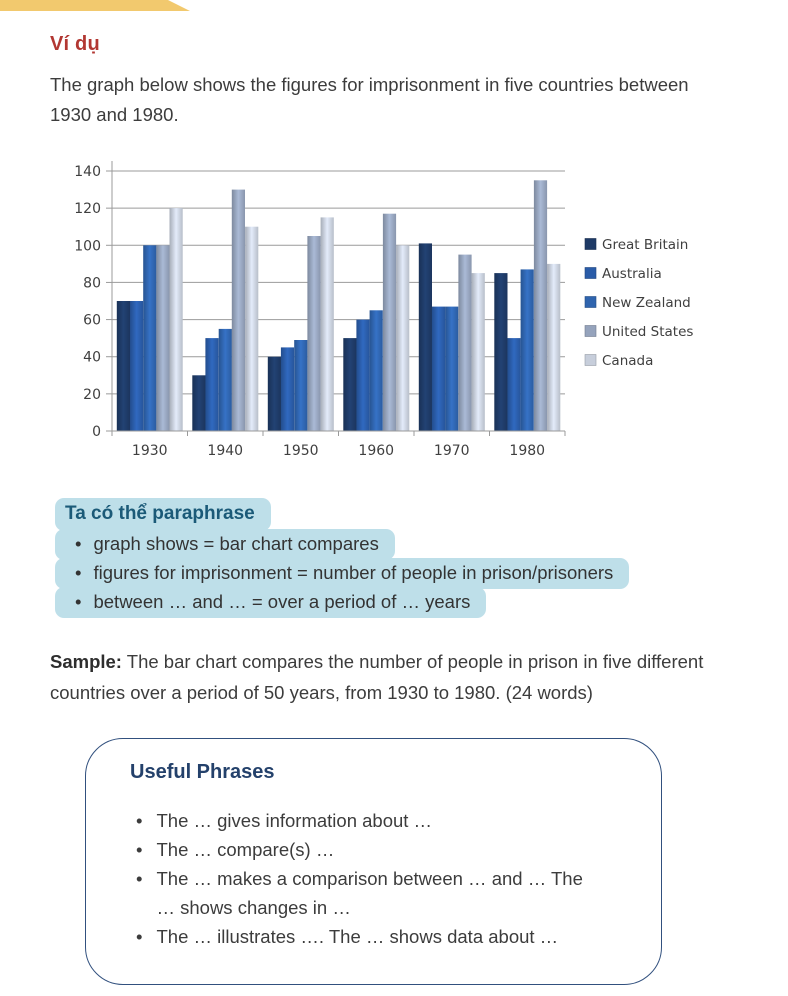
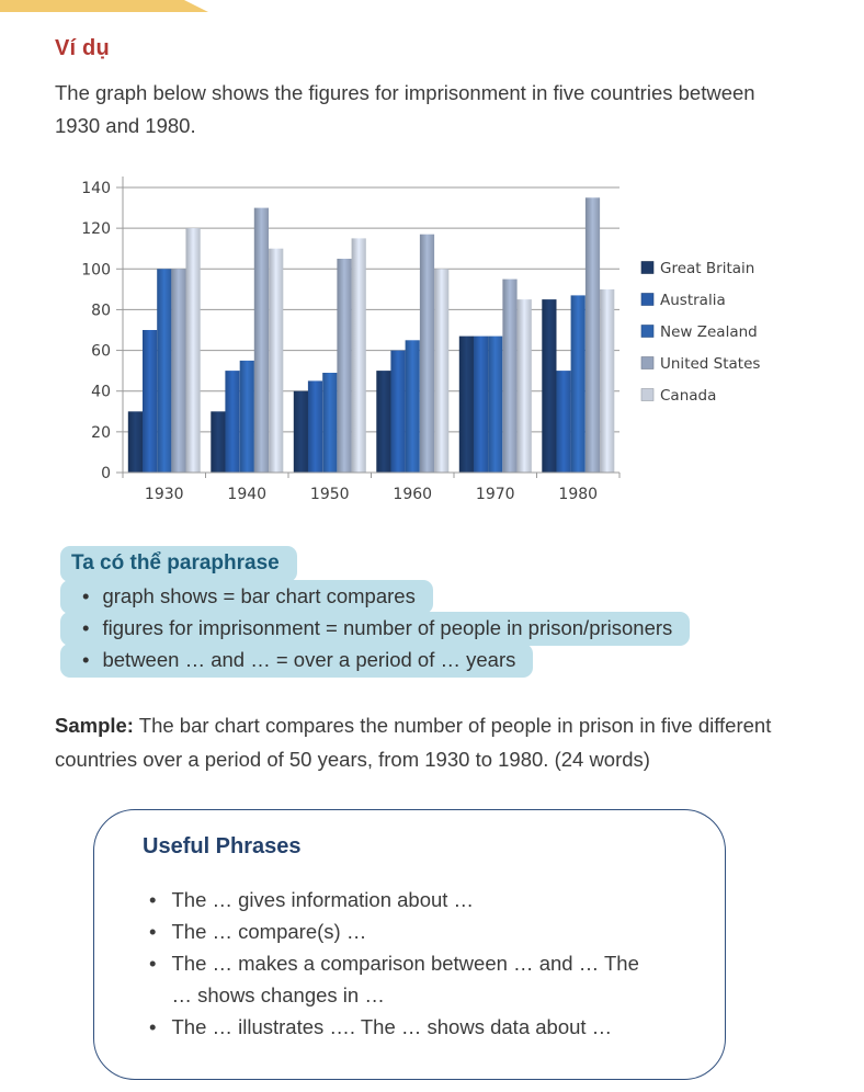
Great Britain/1930: 70 -> 30
Great Britain/1970: 101 -> 67
